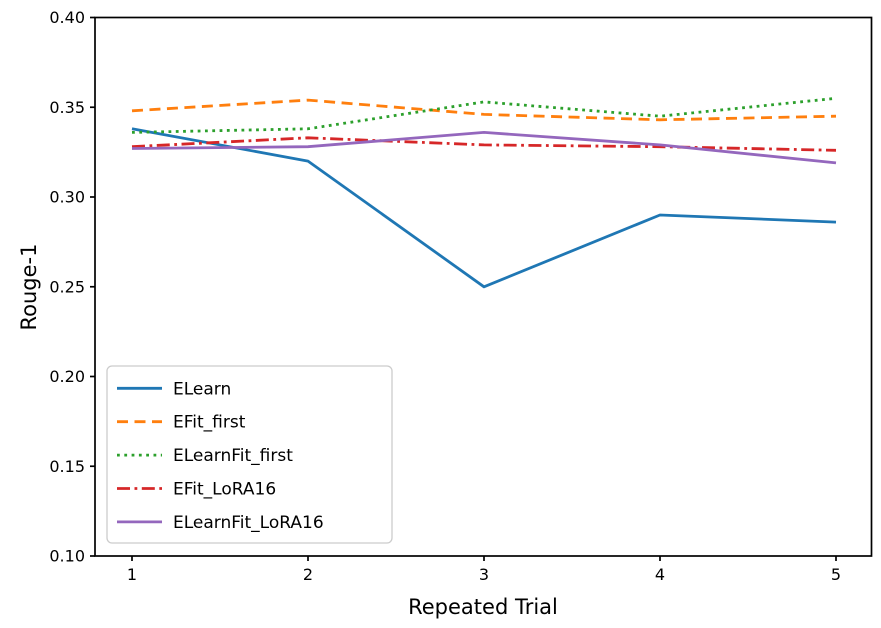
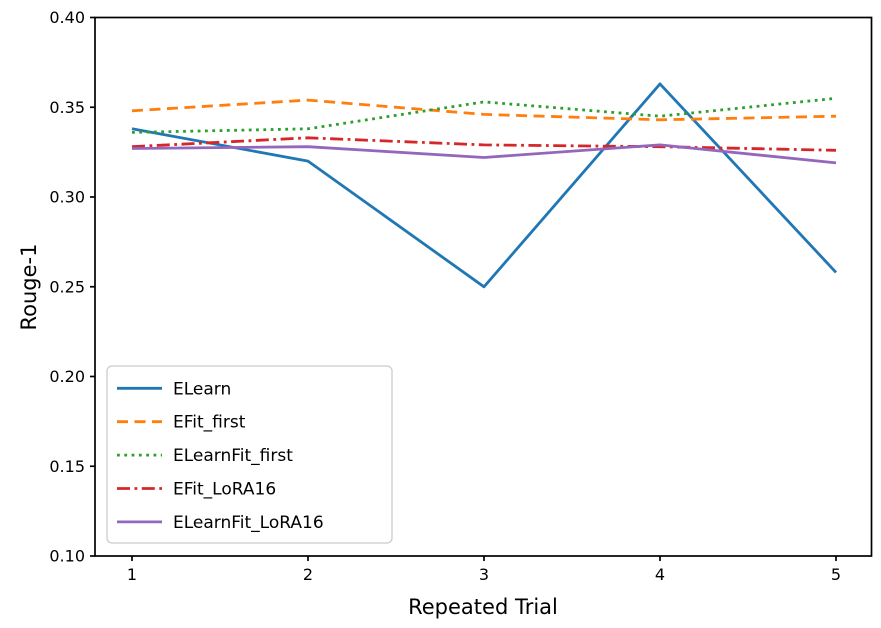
ELearnFit_LoRA16/3: 0.336 -> 0.322
ELearn/4: 0.290 -> 0.363
ELearn/5: 0.286 -> 0.258
